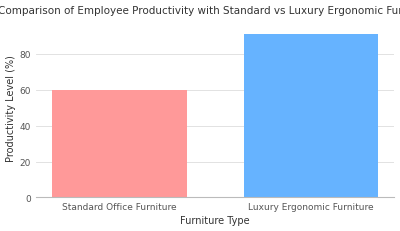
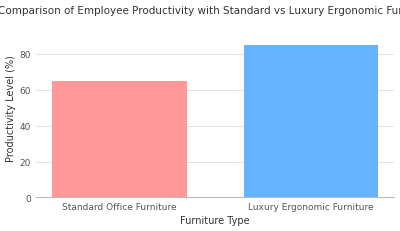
Standard Office Furniture: 60 -> 65
Luxury Ergonomic Furniture: 91 -> 85
